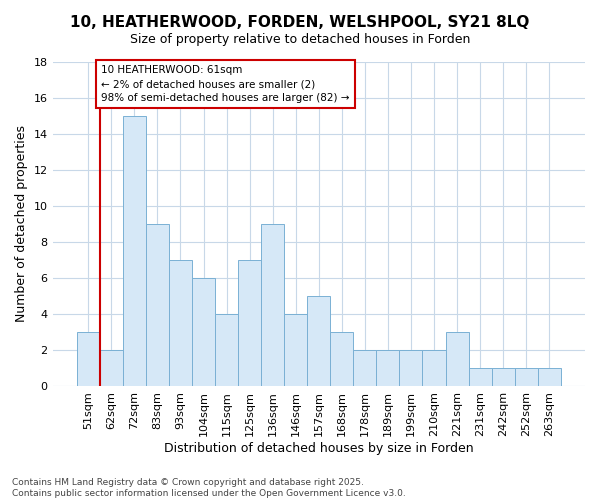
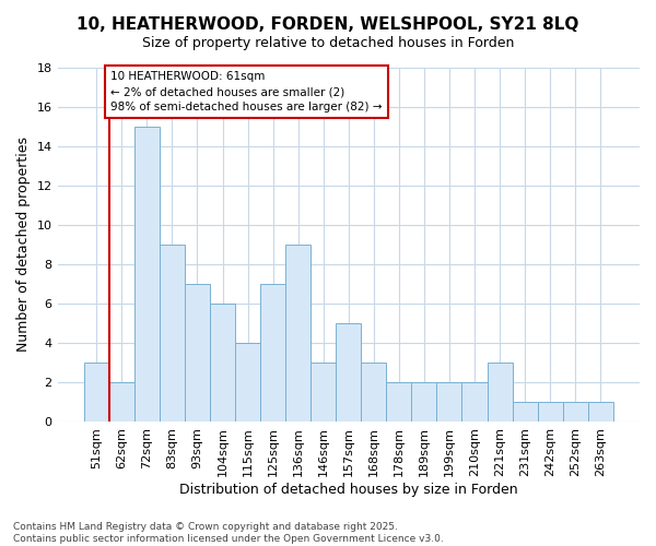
146sqm: 4 -> 3
